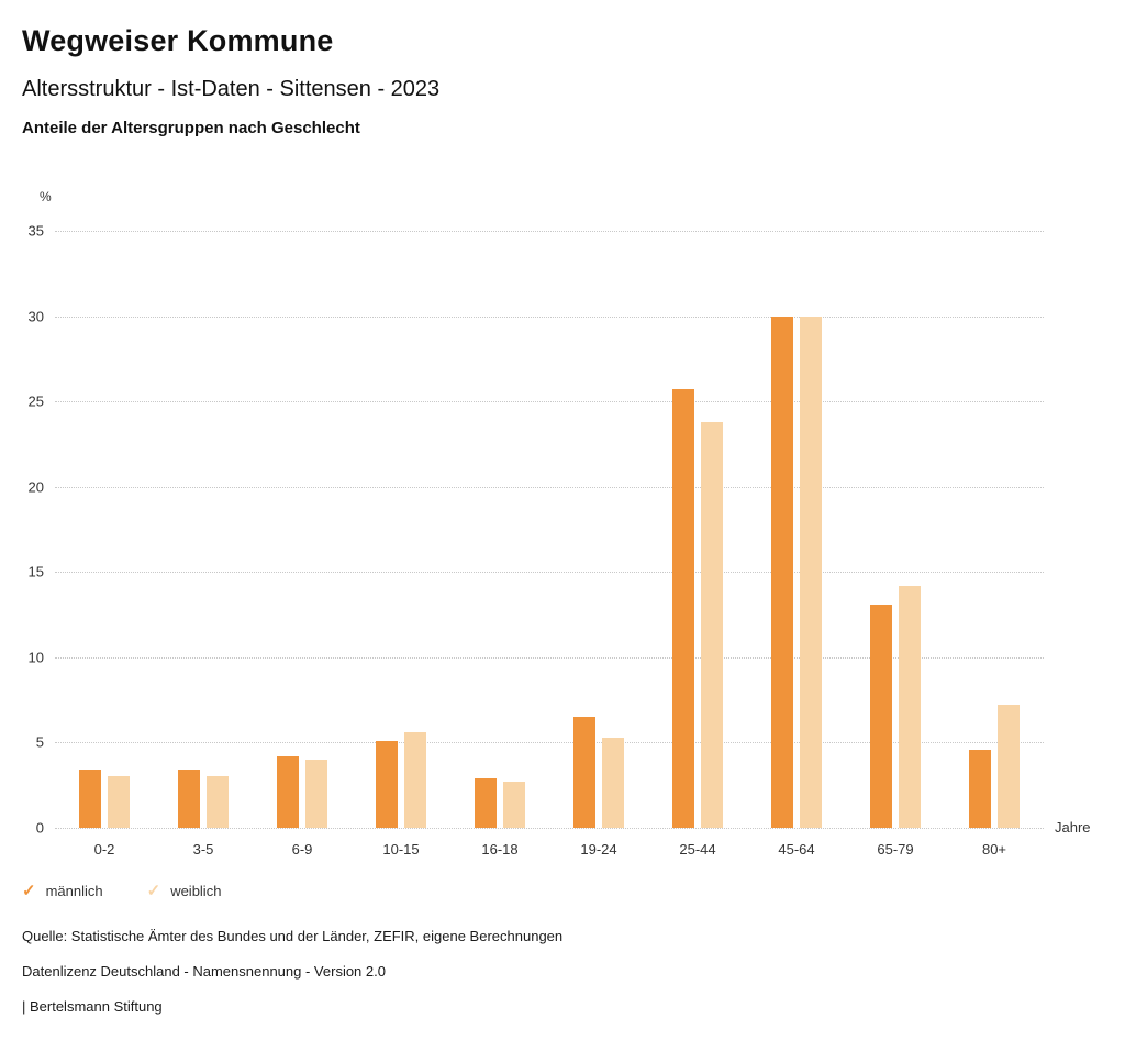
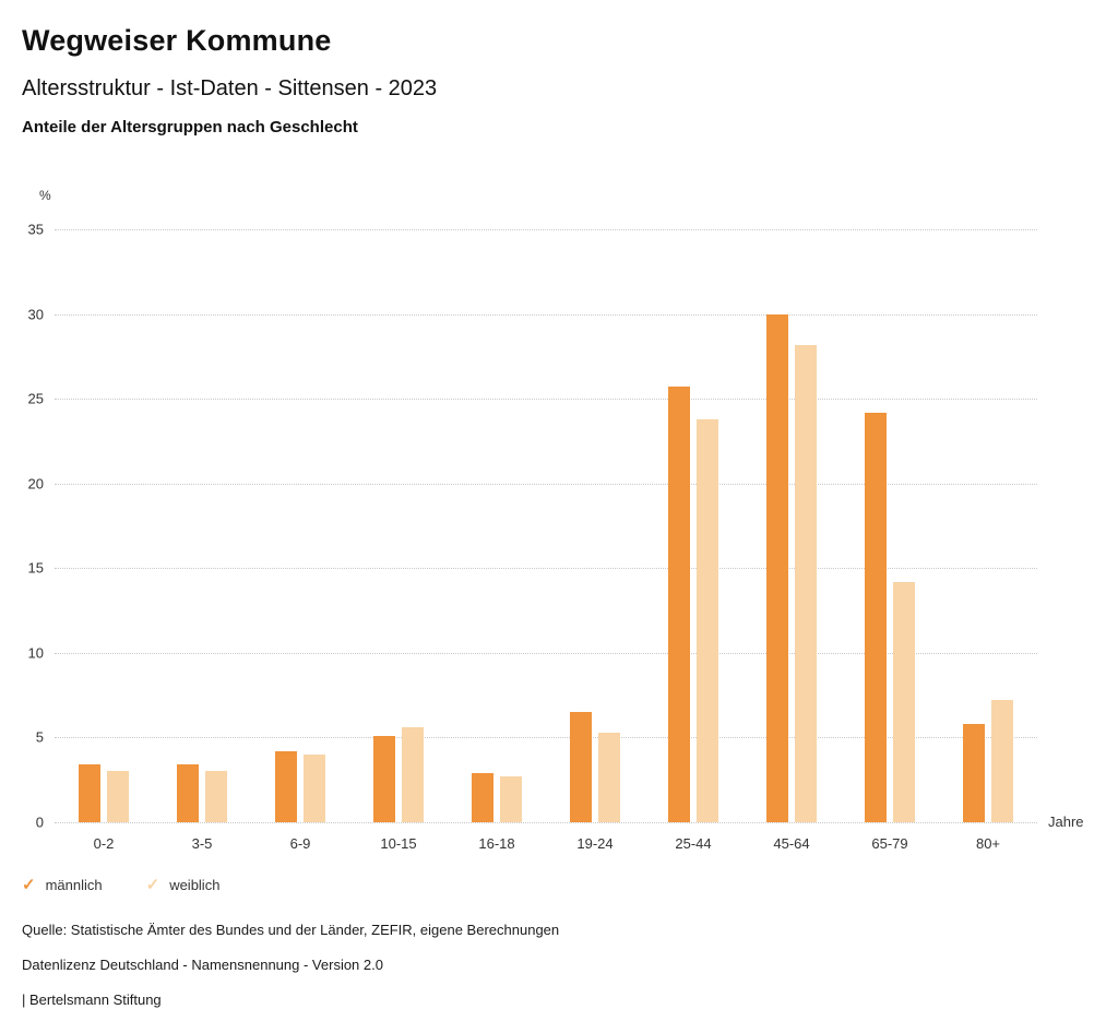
weiblich/45-64: 30.0 -> 28.2
männlich/65-79: 13.1 -> 24.2
männlich/80+: 4.6 -> 5.8
